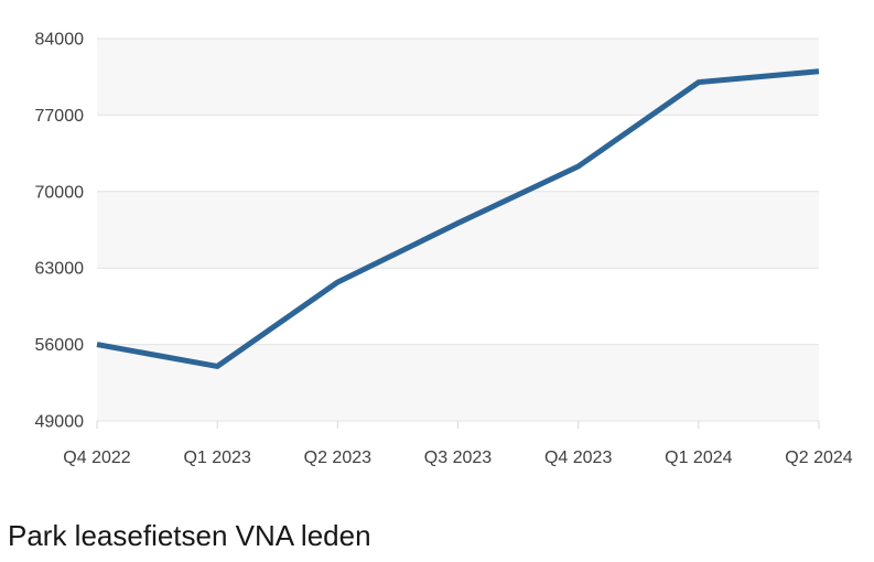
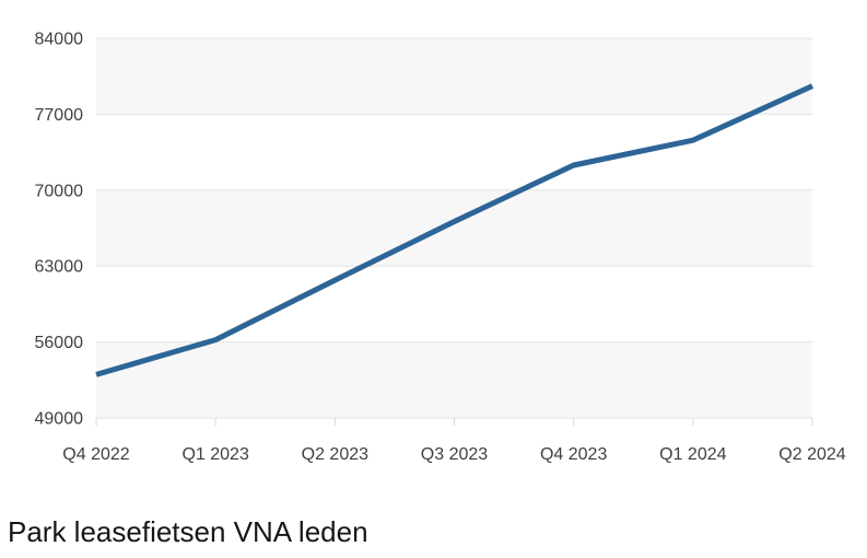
Q4 2022: 56000 -> 53000
Q1 2023: 54000 -> 56000
Q1 2024: 80000 -> 75000
Q2 2024: 81000 -> 80000
